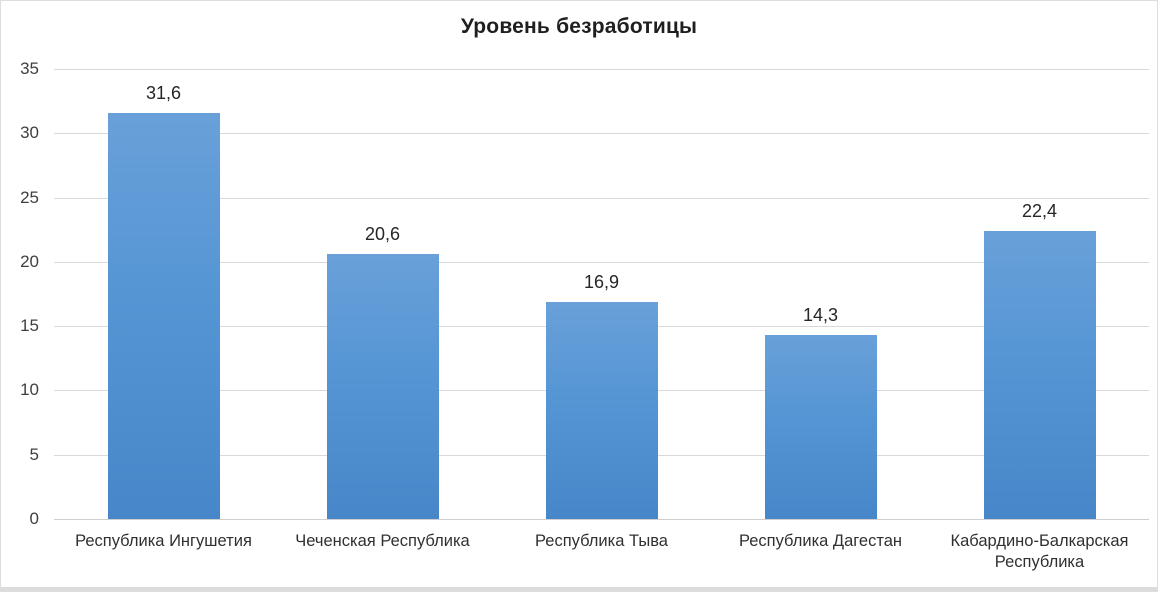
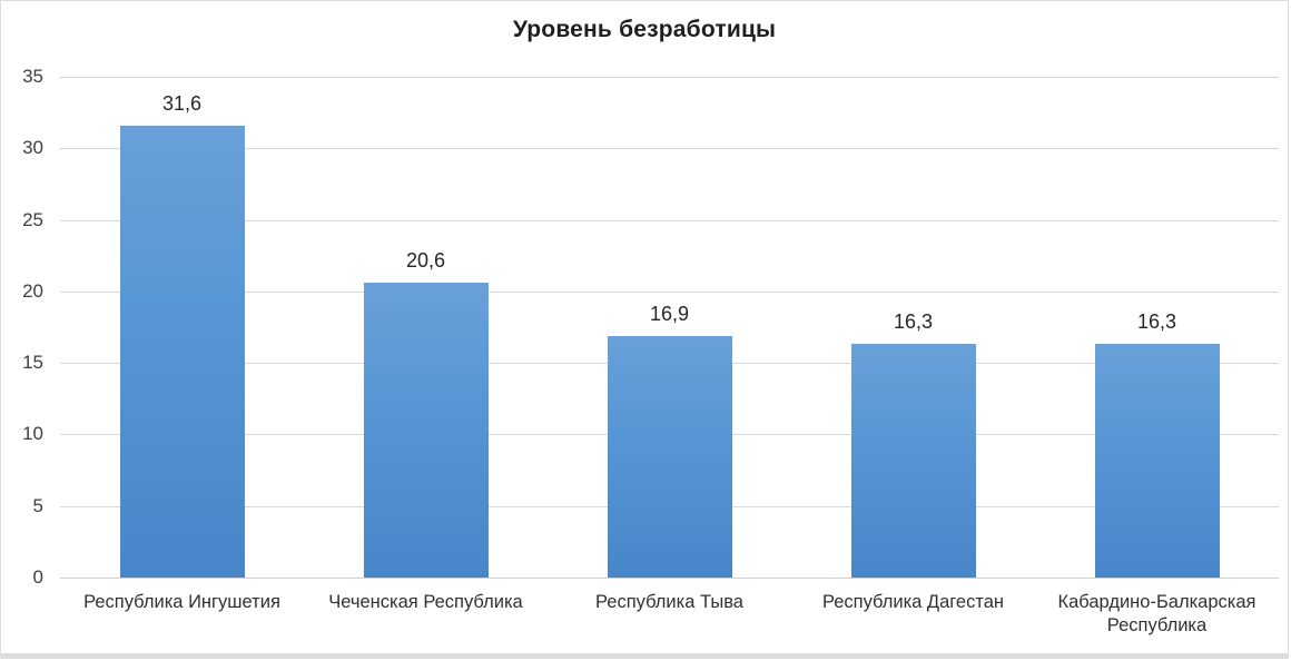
Республика Дагестан: 14,3 -> 16,3
Кабардино-Балкарская Республика: 22,4 -> 16,3
